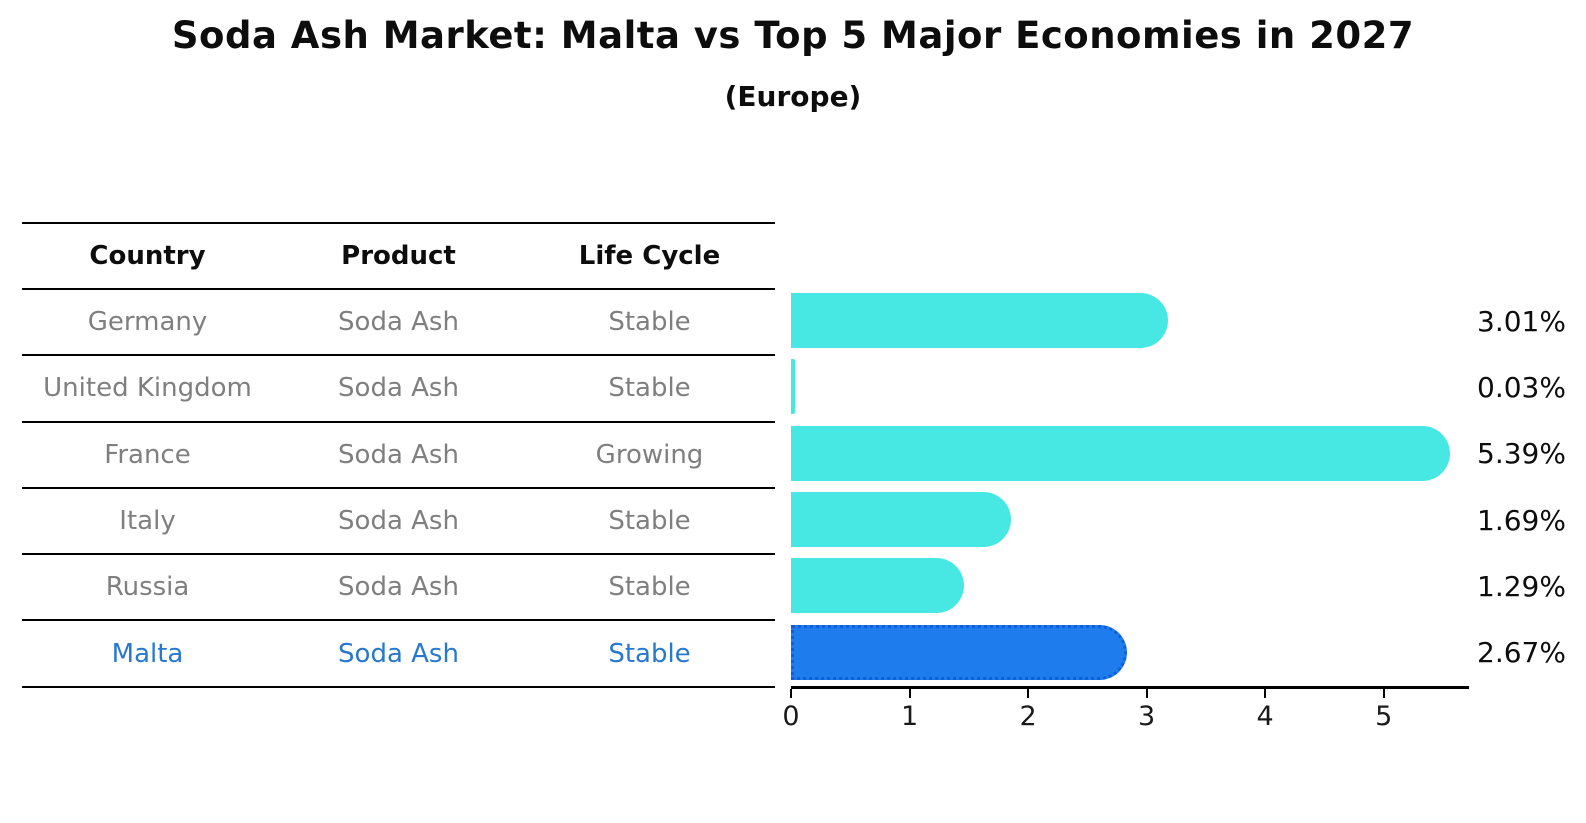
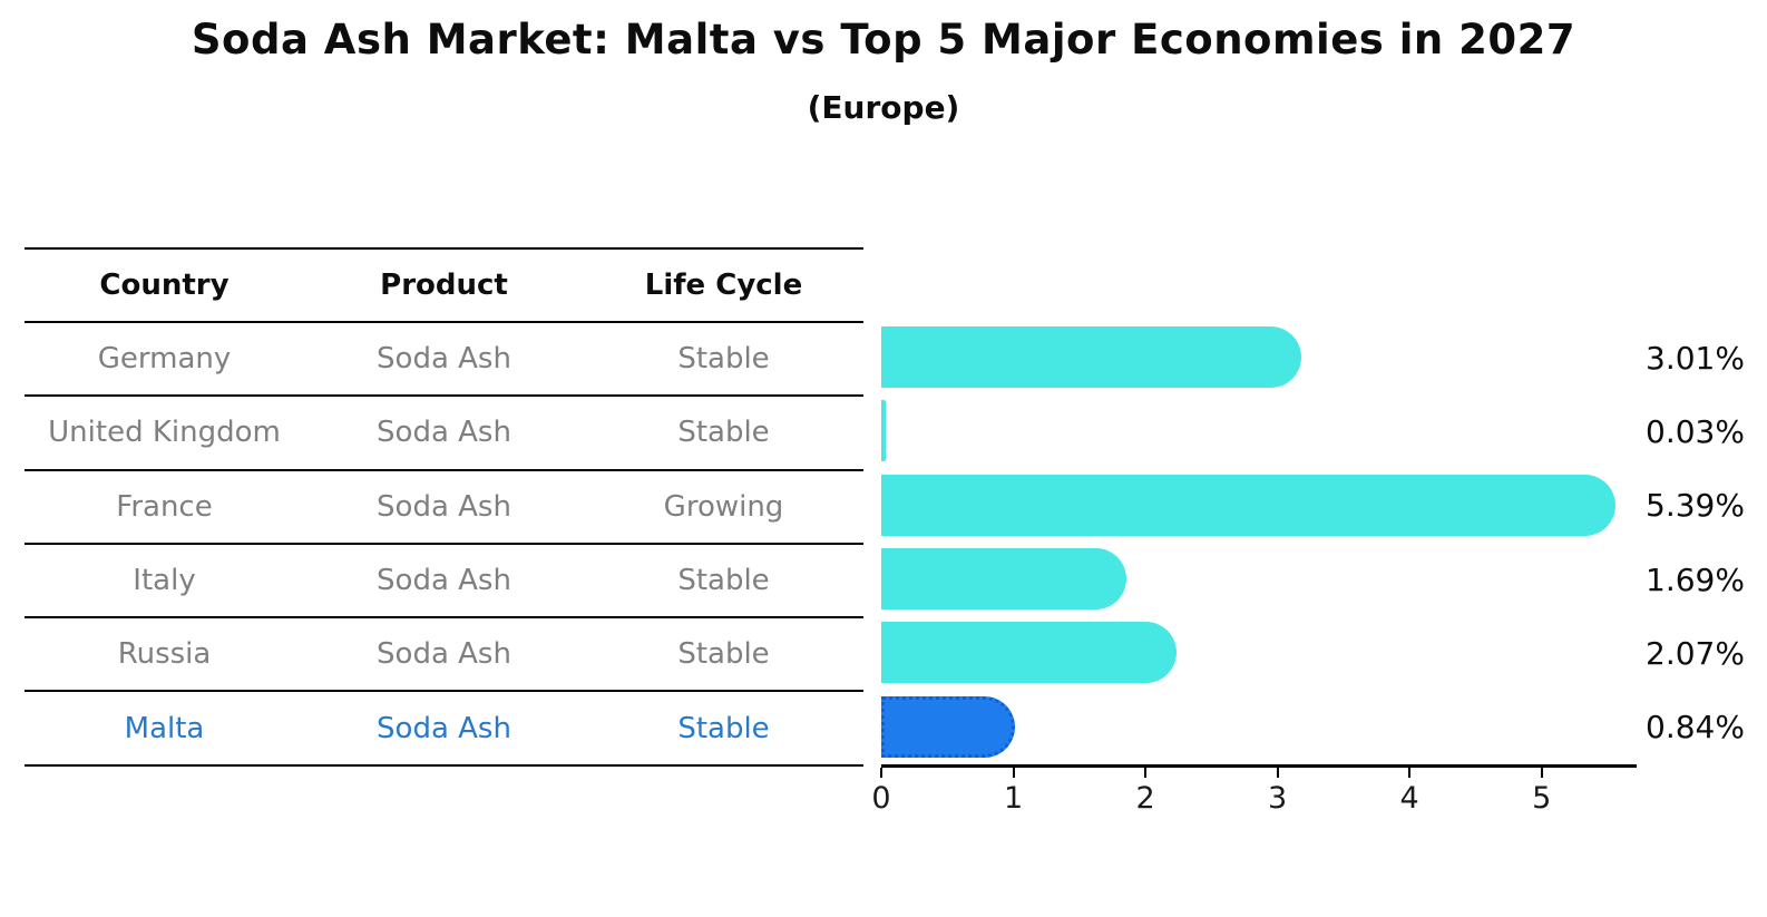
Russia: 1.29% -> 2.07%
Malta: 2.67% -> 0.84%
